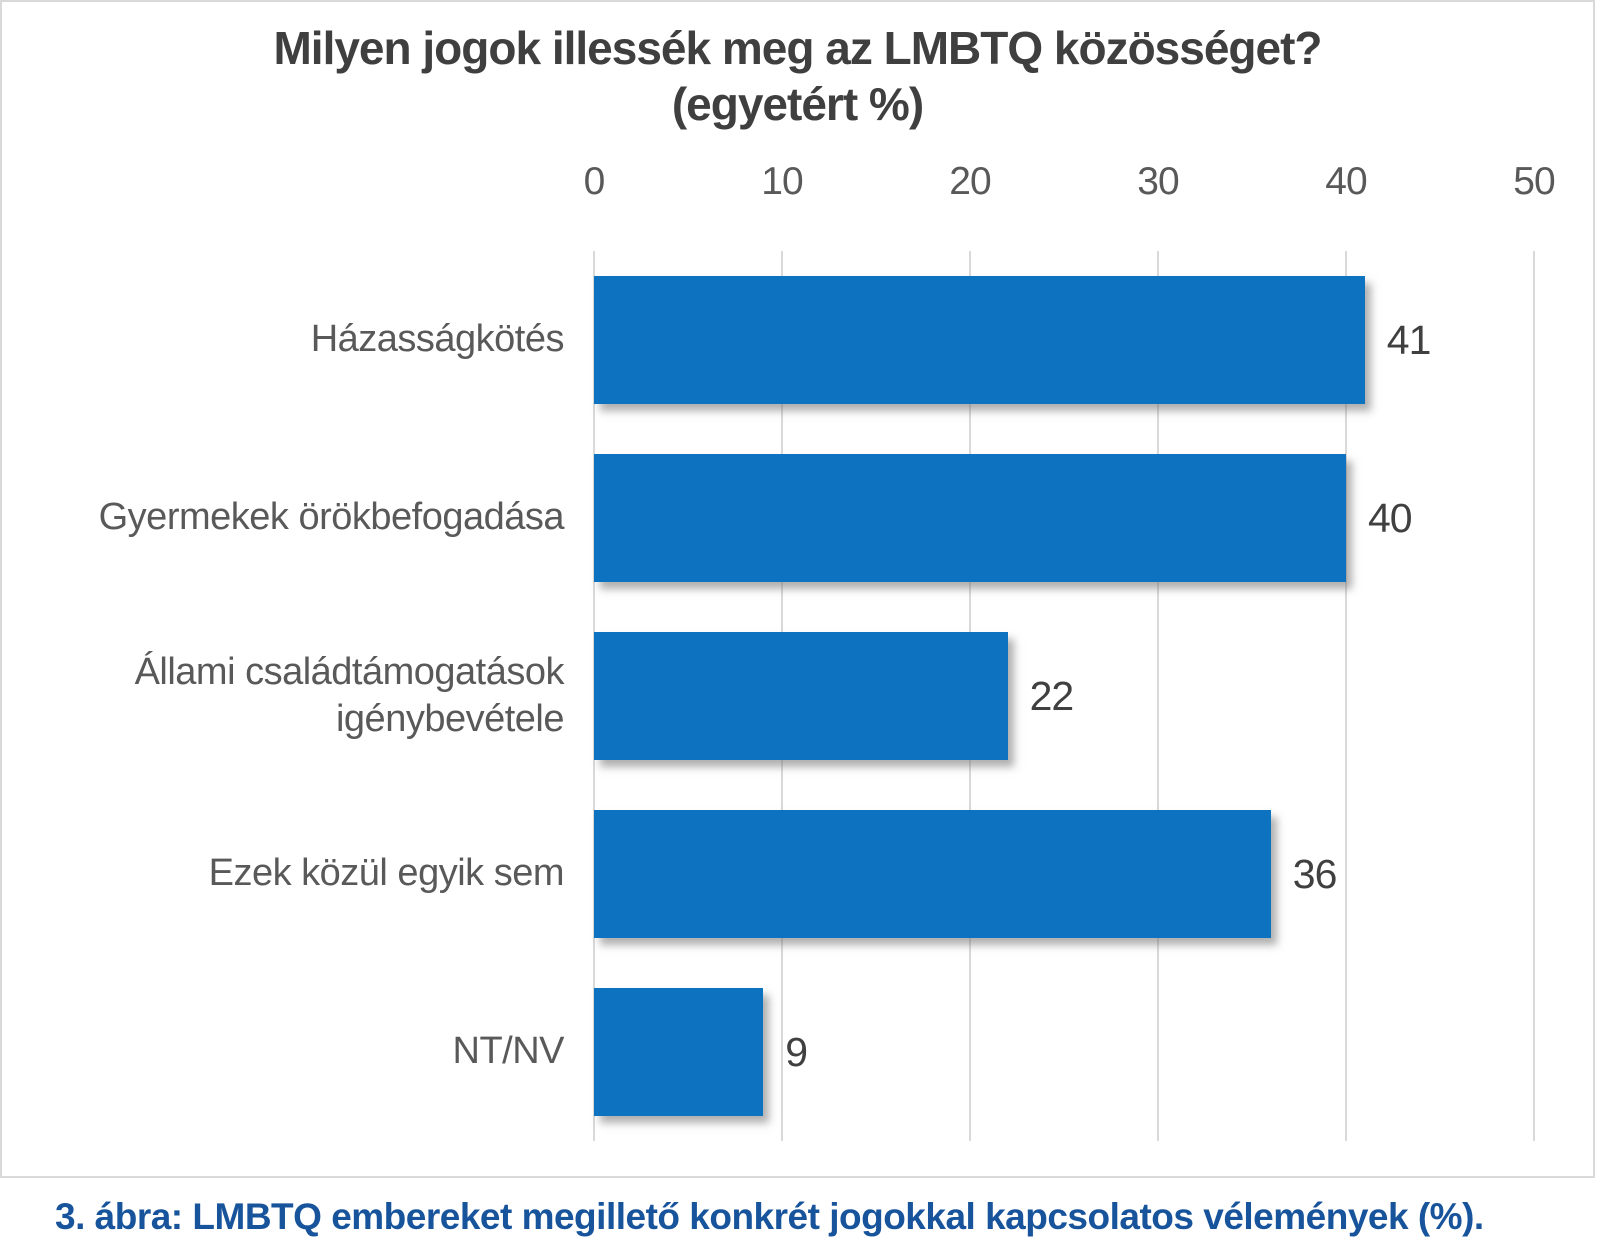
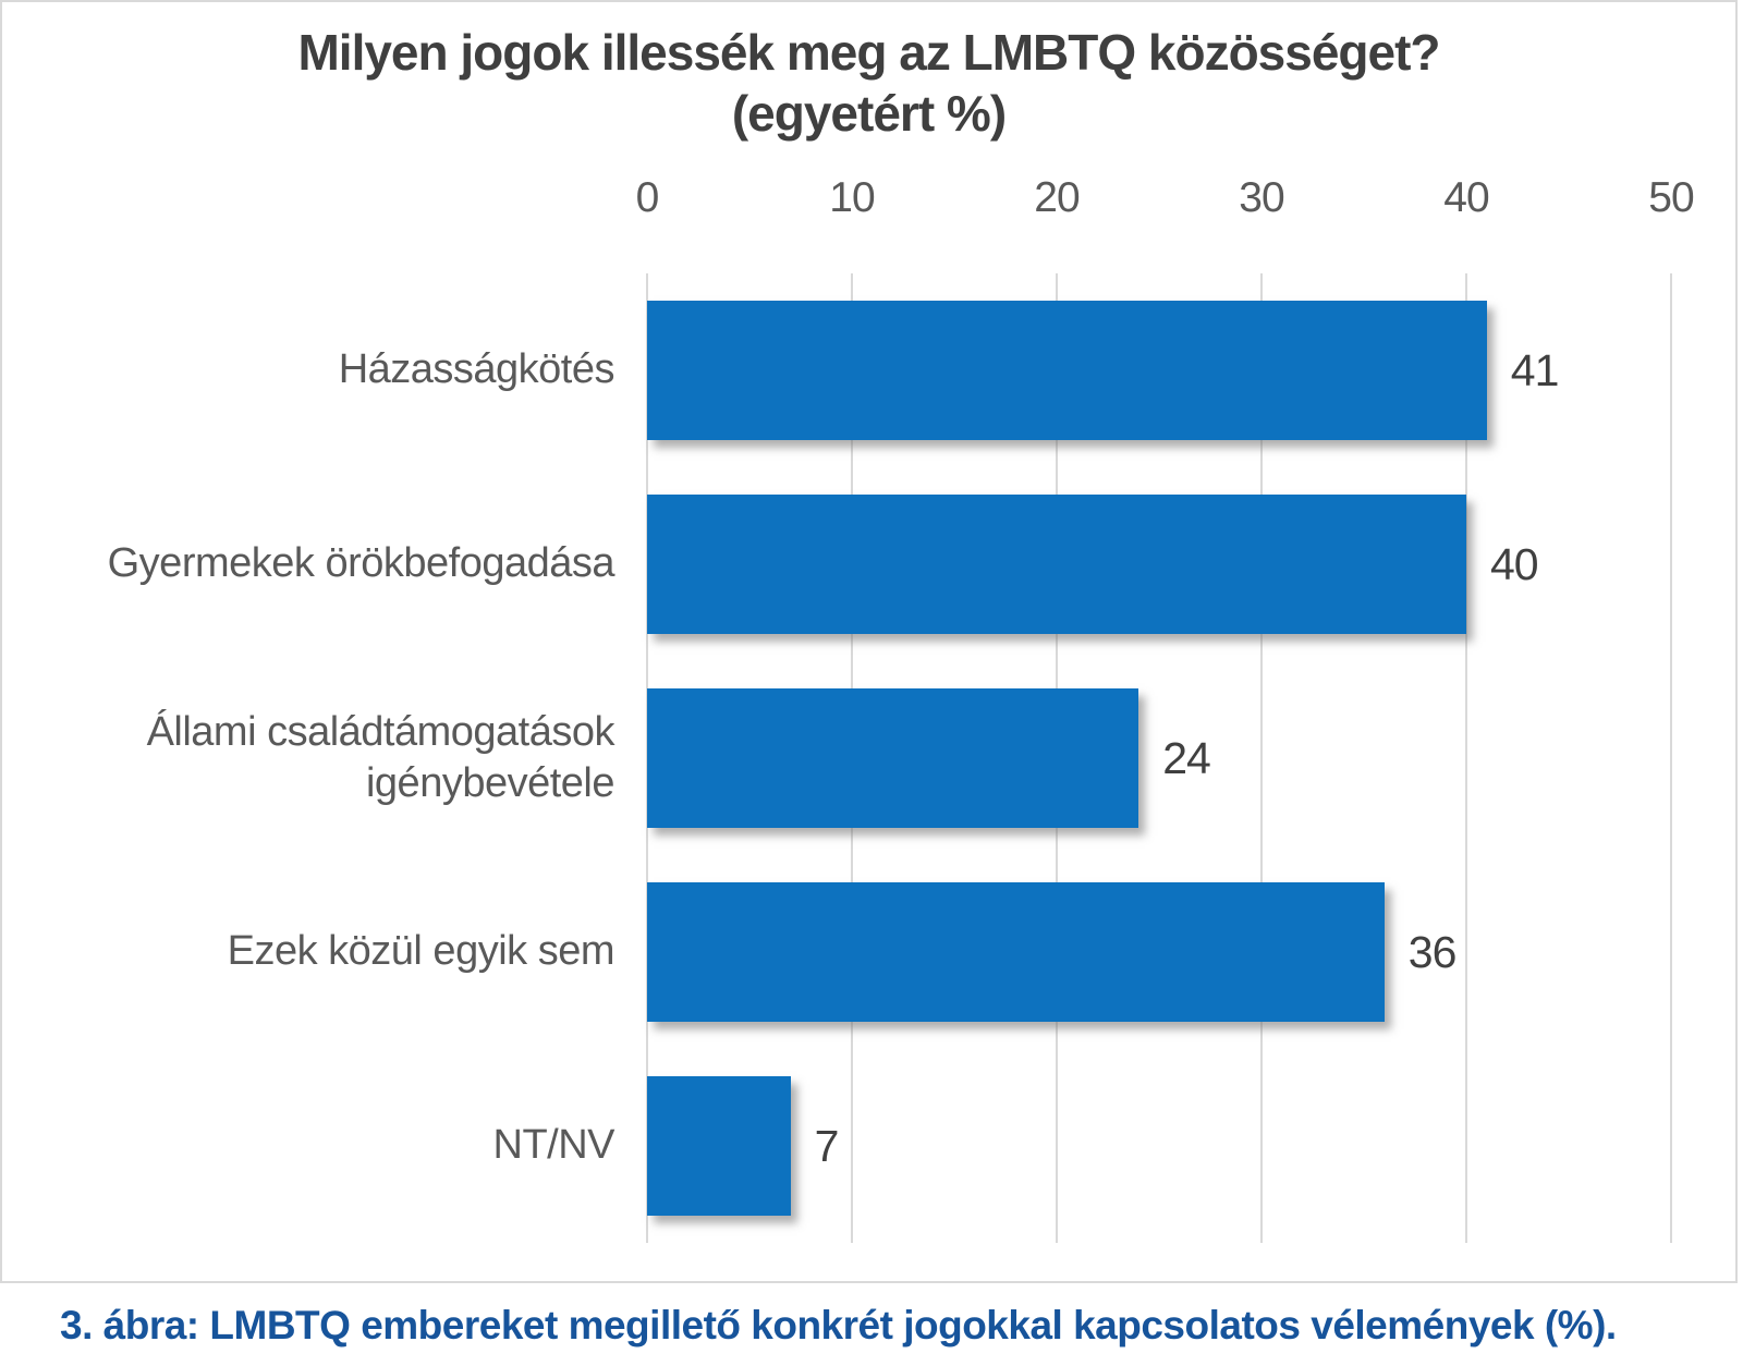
Állami családtámogatások igénybevétele: 22 -> 24
NT/NV: 9 -> 7
